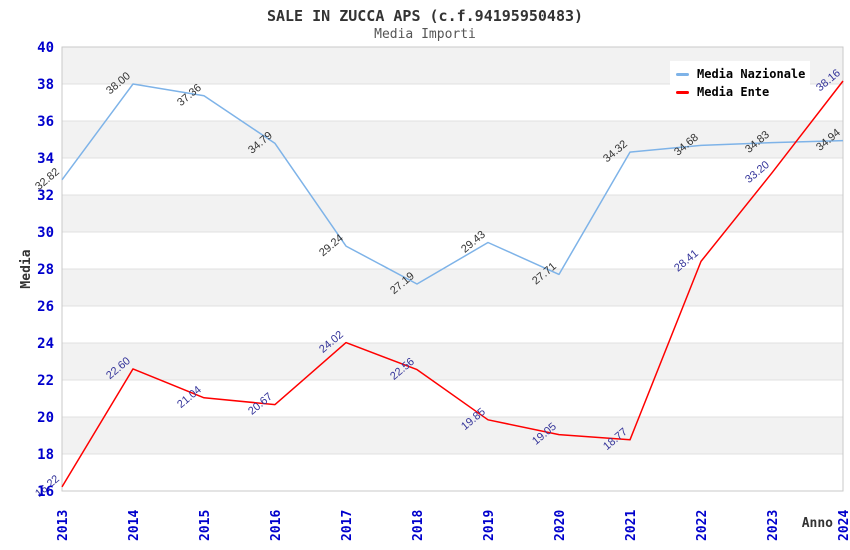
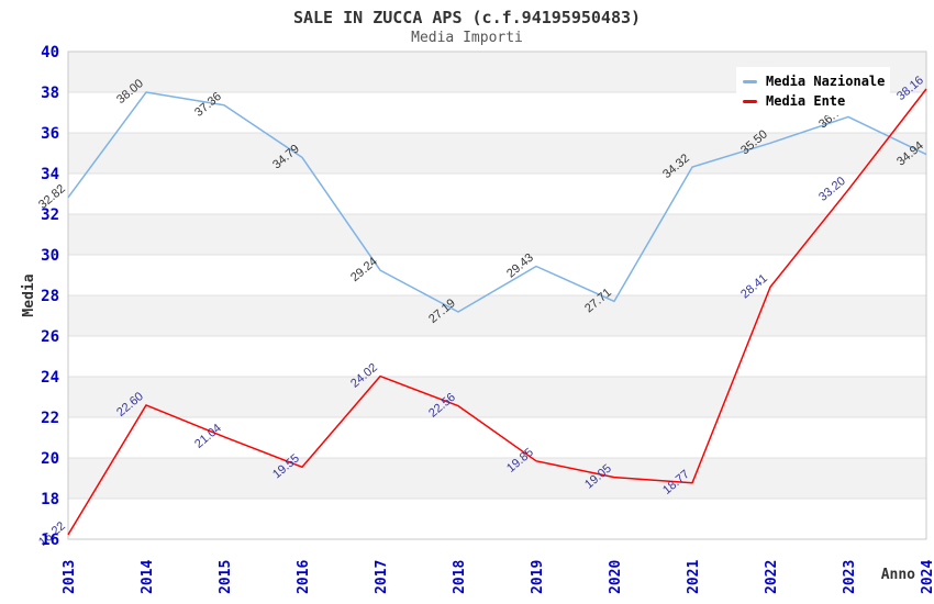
Media Ente/2016: 20.67 -> 19.55
Media Nazionale/2022: 34.68 -> 35.50
Media Nazionale/2023: 34.83 -> 36.79
